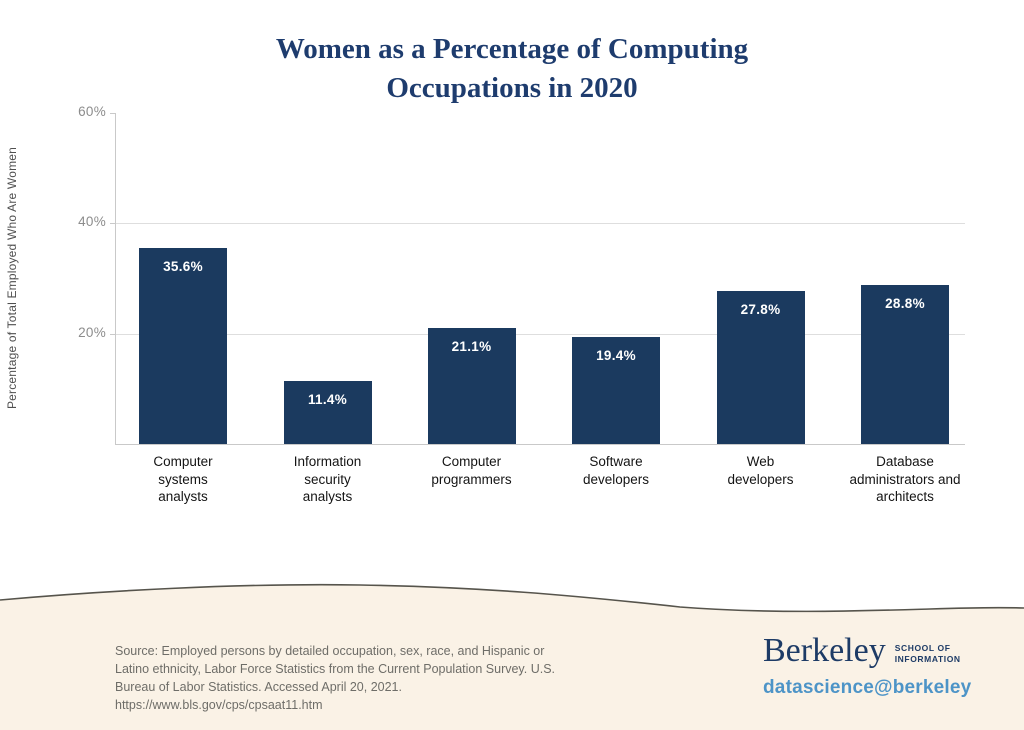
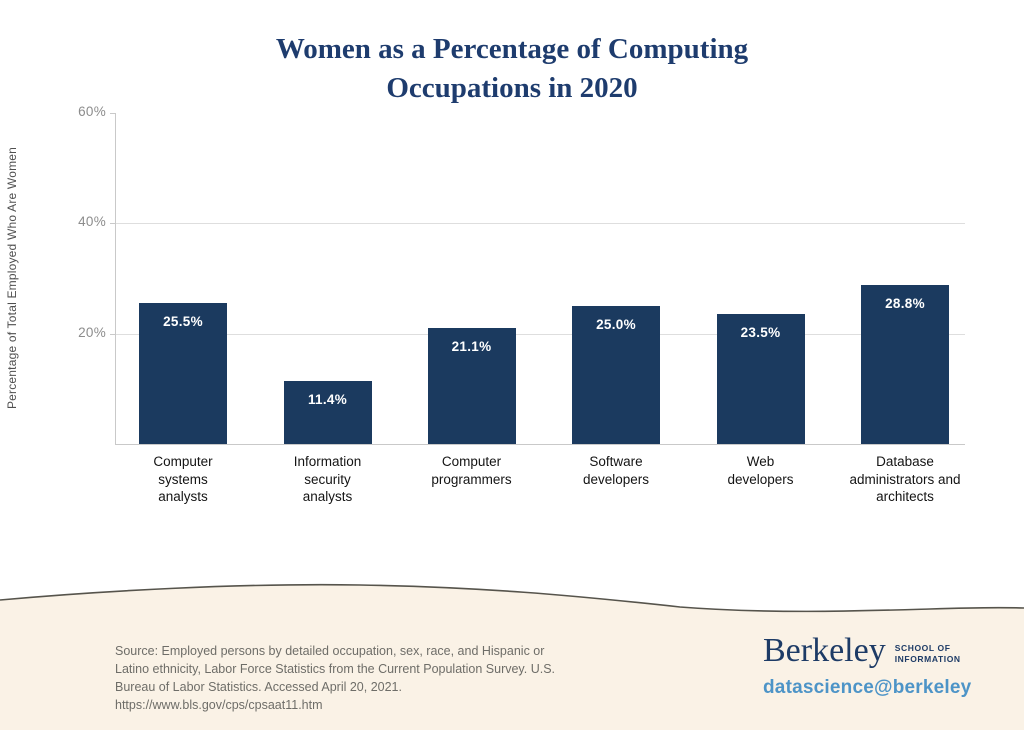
Computer systems analysts: 35.6% -> 25.5%
Software developers: 19.4% -> 25.0%
Web developers: 27.8% -> 23.5%
